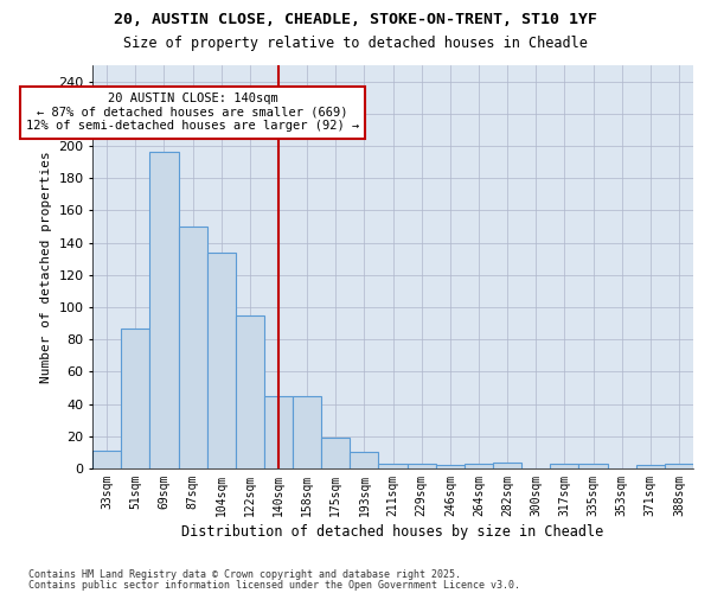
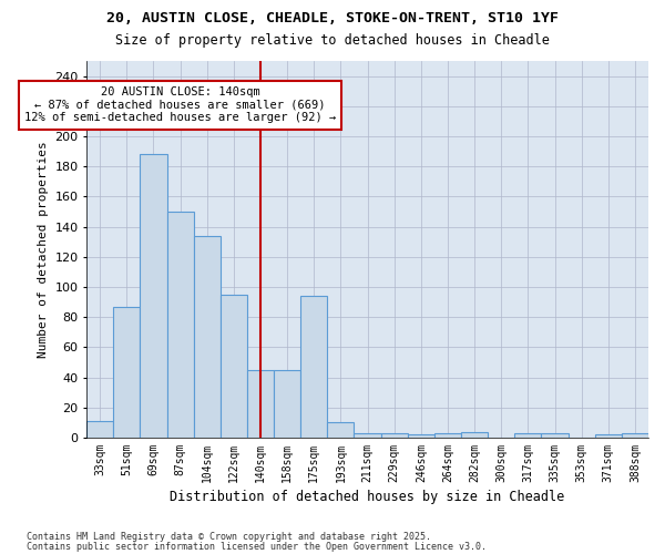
69sqm: 196 -> 188
175sqm: 19 -> 94
